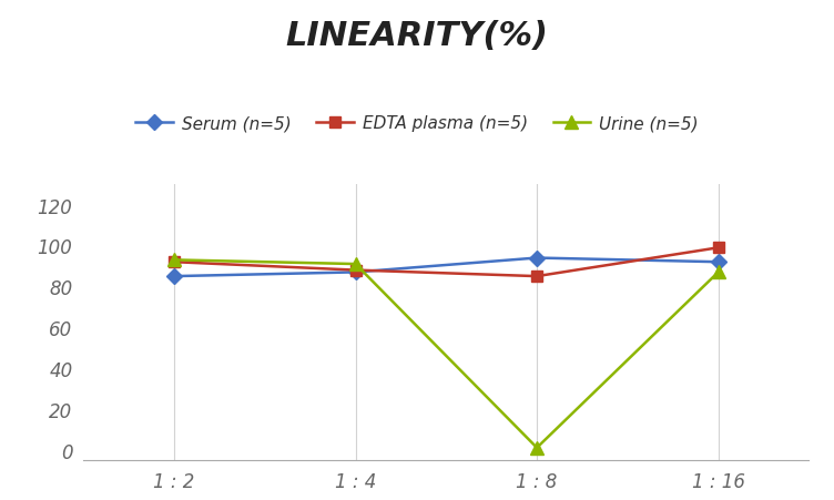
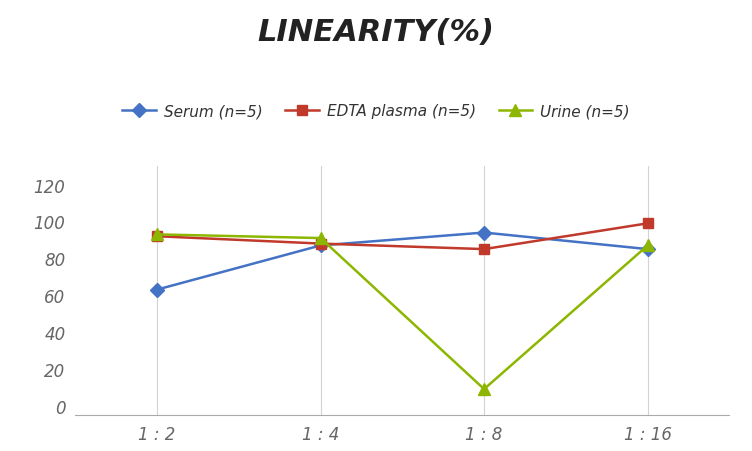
Serum (n=5)/1 : 2: 85 -> 63
Urine (n=5)/1 : 8: 1 -> 9
Serum (n=5)/1 : 16: 92 -> 85
